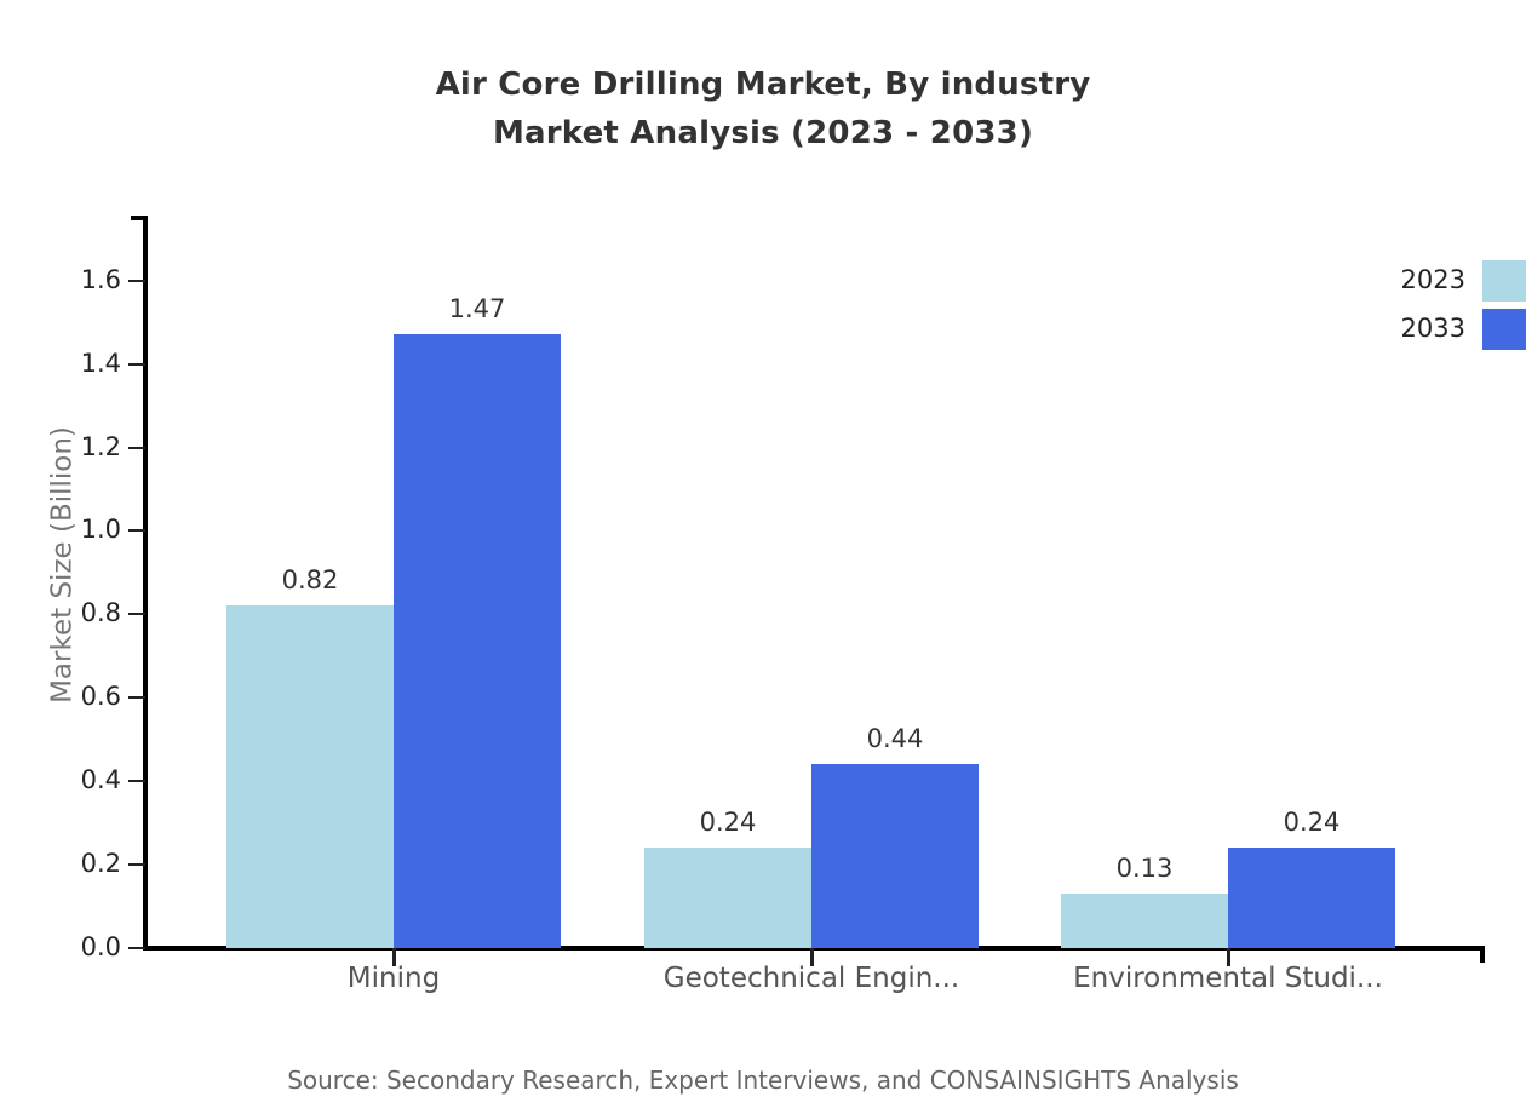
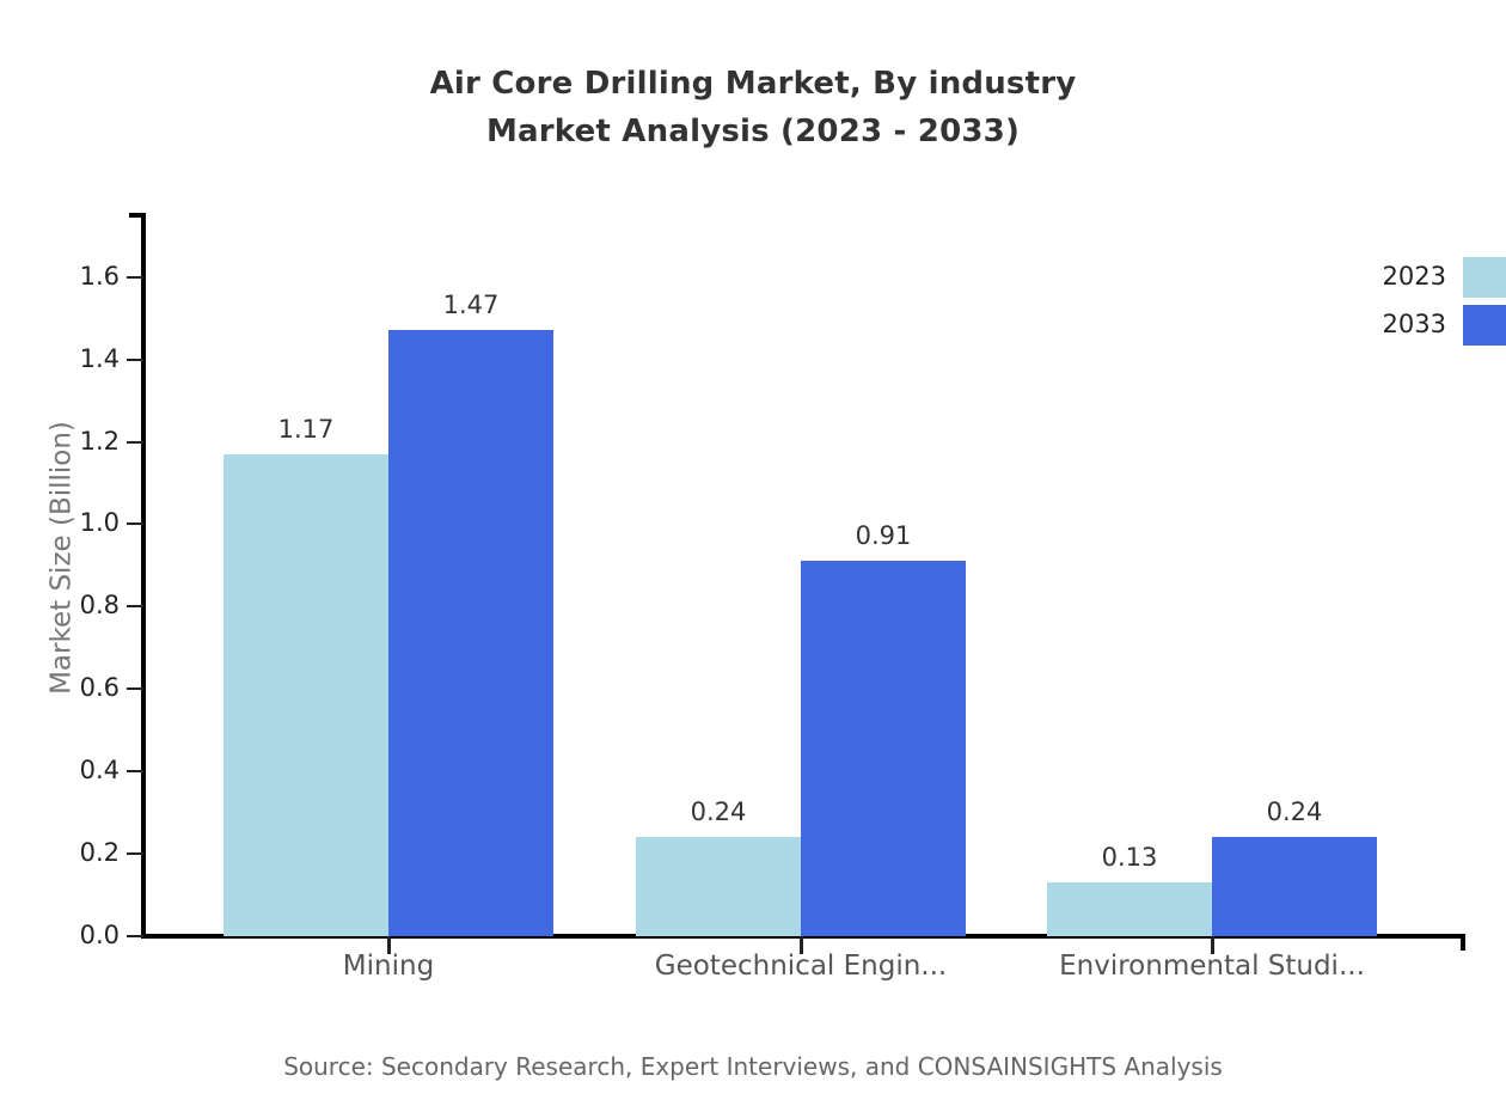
2023/Mining: 0.82 -> 1.17
2033/Geotechnical Engin...: 0.44 -> 0.91
